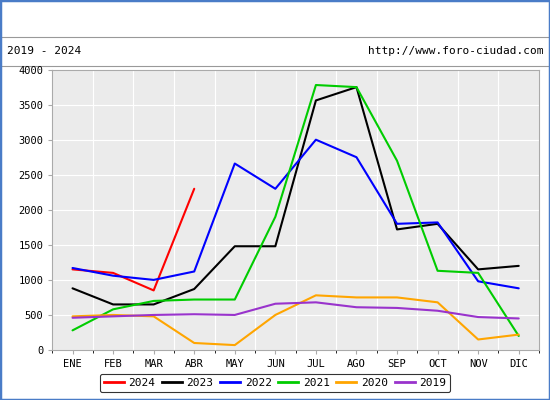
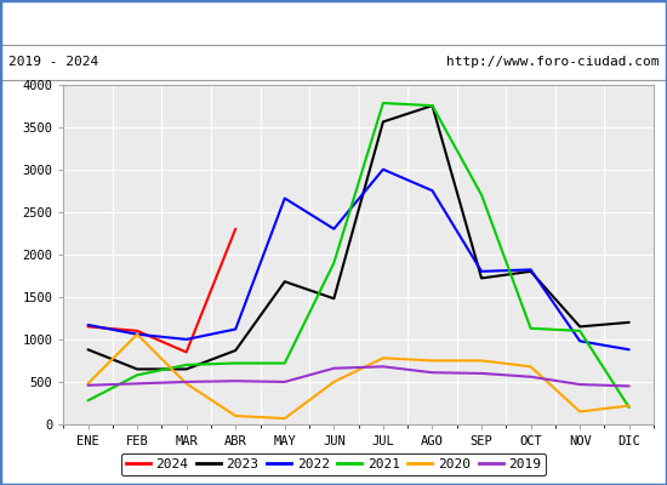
2020/FEB: 500 -> 1060
2023/MAY: 1480 -> 1680
